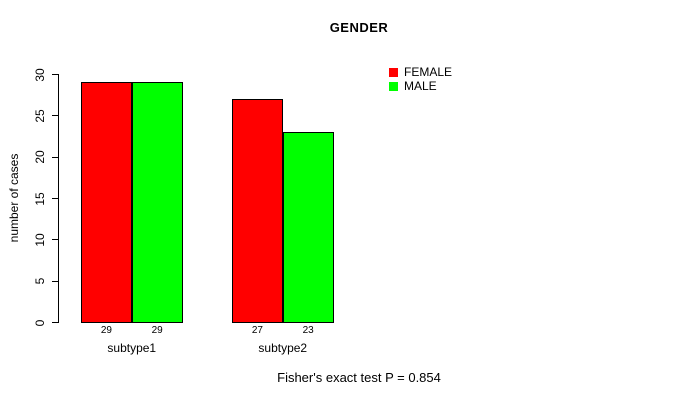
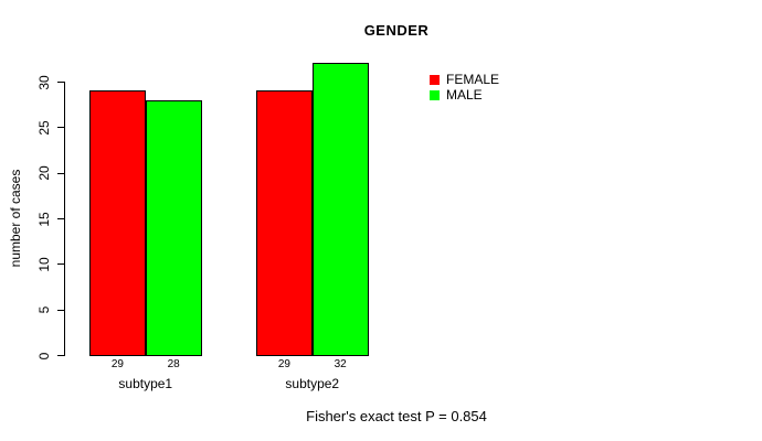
MALE/subtype1: 29 -> 28
FEMALE/subtype2: 27 -> 29
MALE/subtype2: 23 -> 32
